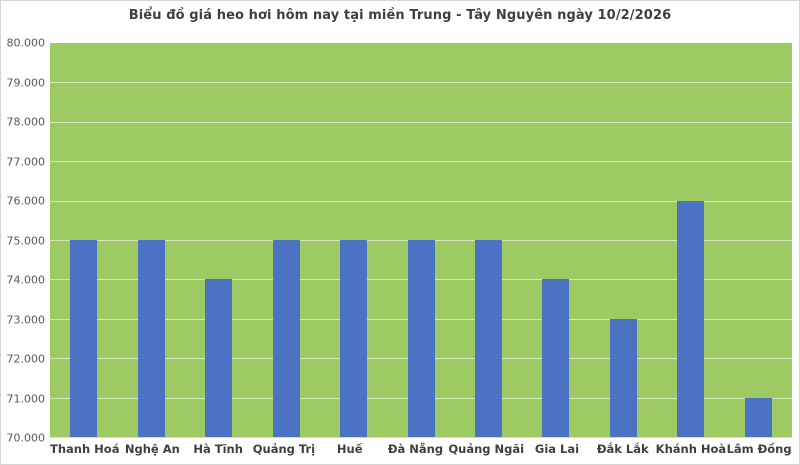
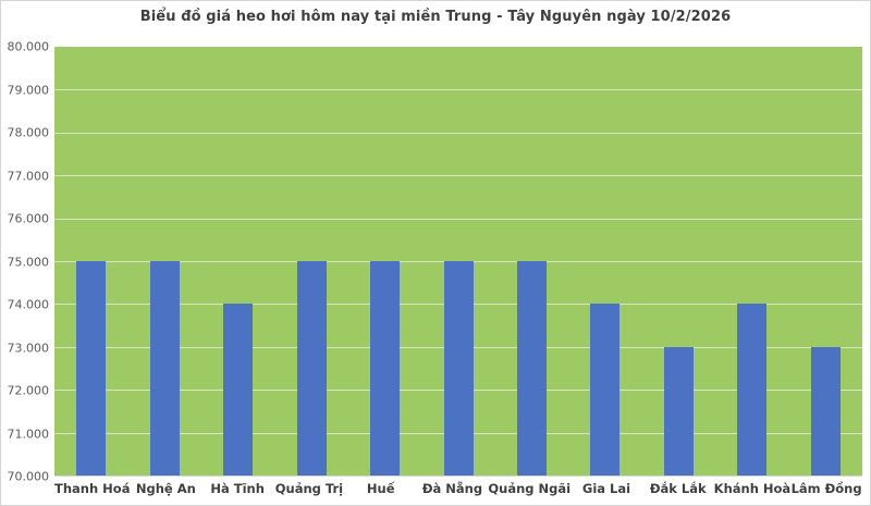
Khánh Hoà: 76000 -> 74000
Lâm Đồng: 71000 -> 73000
